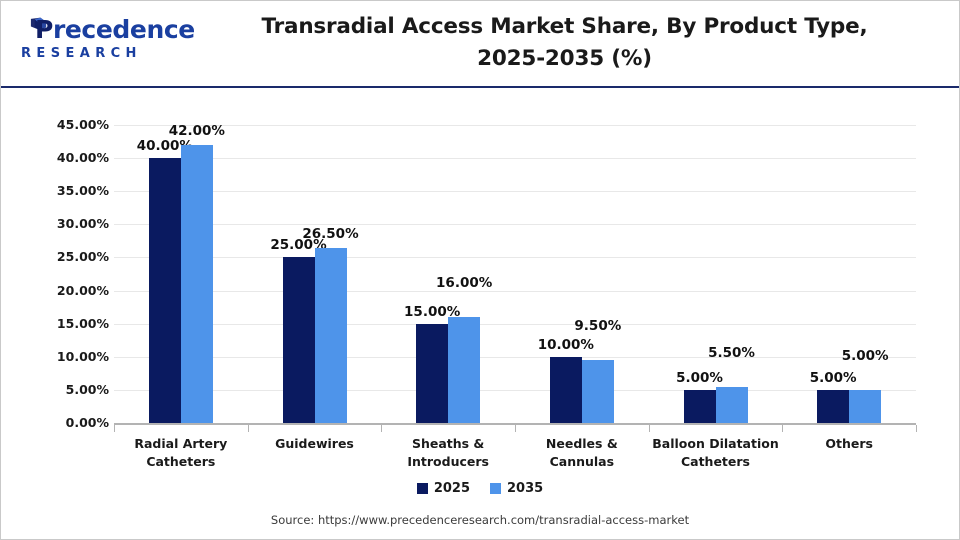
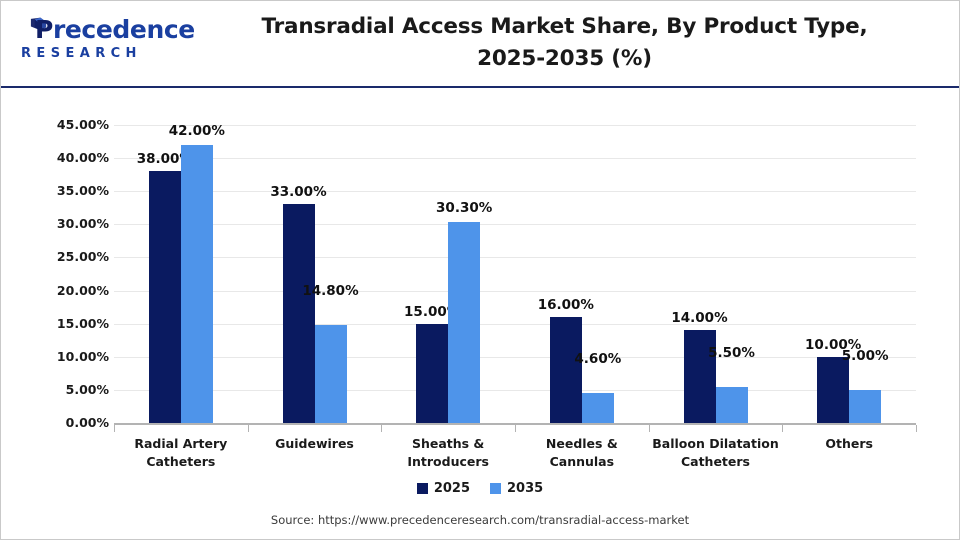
2025/Radial Artery Catheters: 40.00% -> 38.00%
2025/Guidewires: 25.00% -> 33.00%
2035/Guidewires: 26.50% -> 14.80%
2035/Sheaths & Introducers: 16.00% -> 30.30%
2025/Needles & Cannulas: 10.00% -> 16.00%
2035/Needles & Cannulas: 9.50% -> 4.60%
2025/Balloon Dilatation Catheters: 5.00% -> 14.00%
2025/Others: 5.00% -> 10.00%
